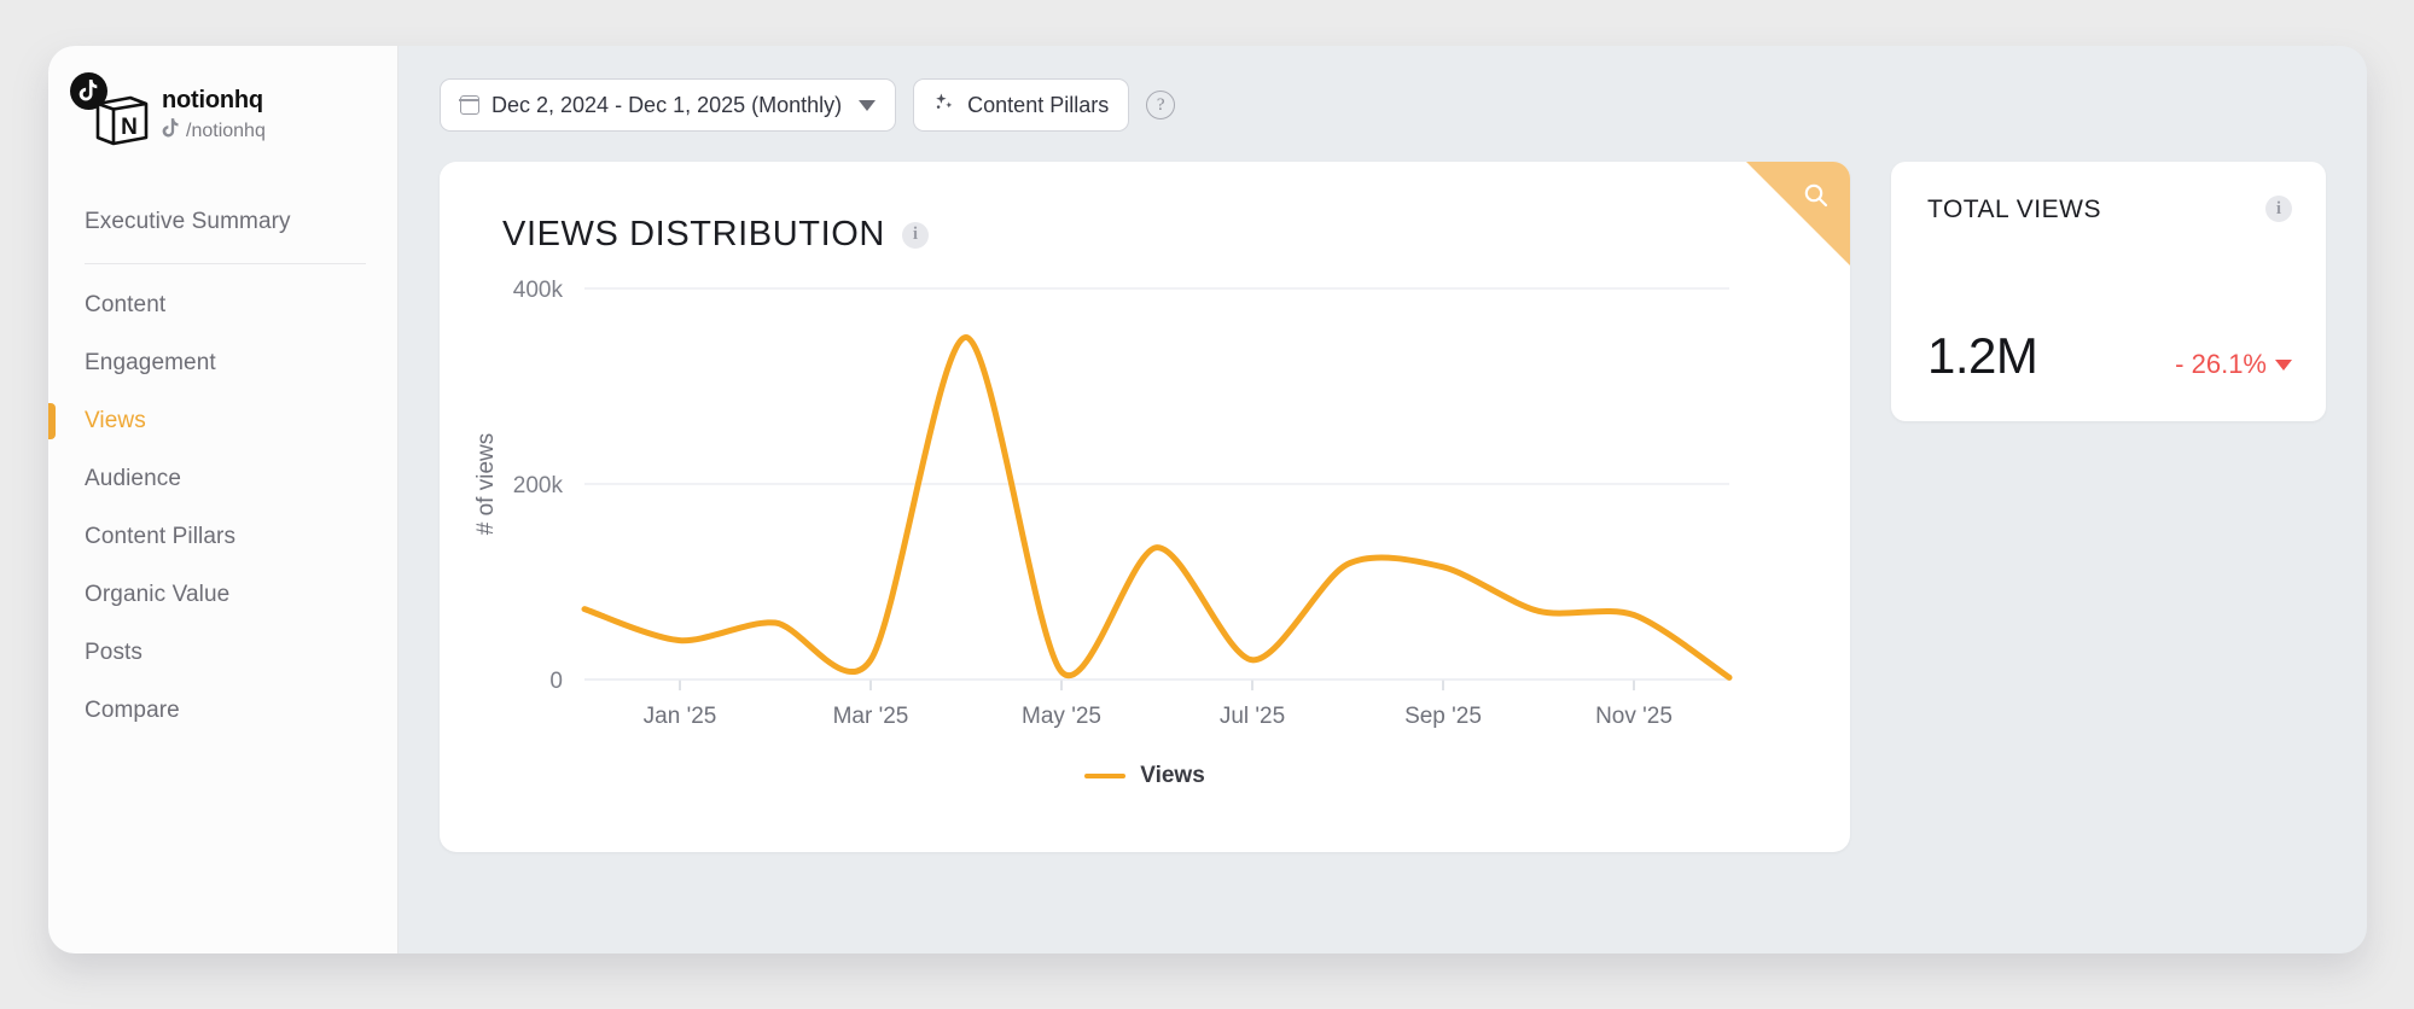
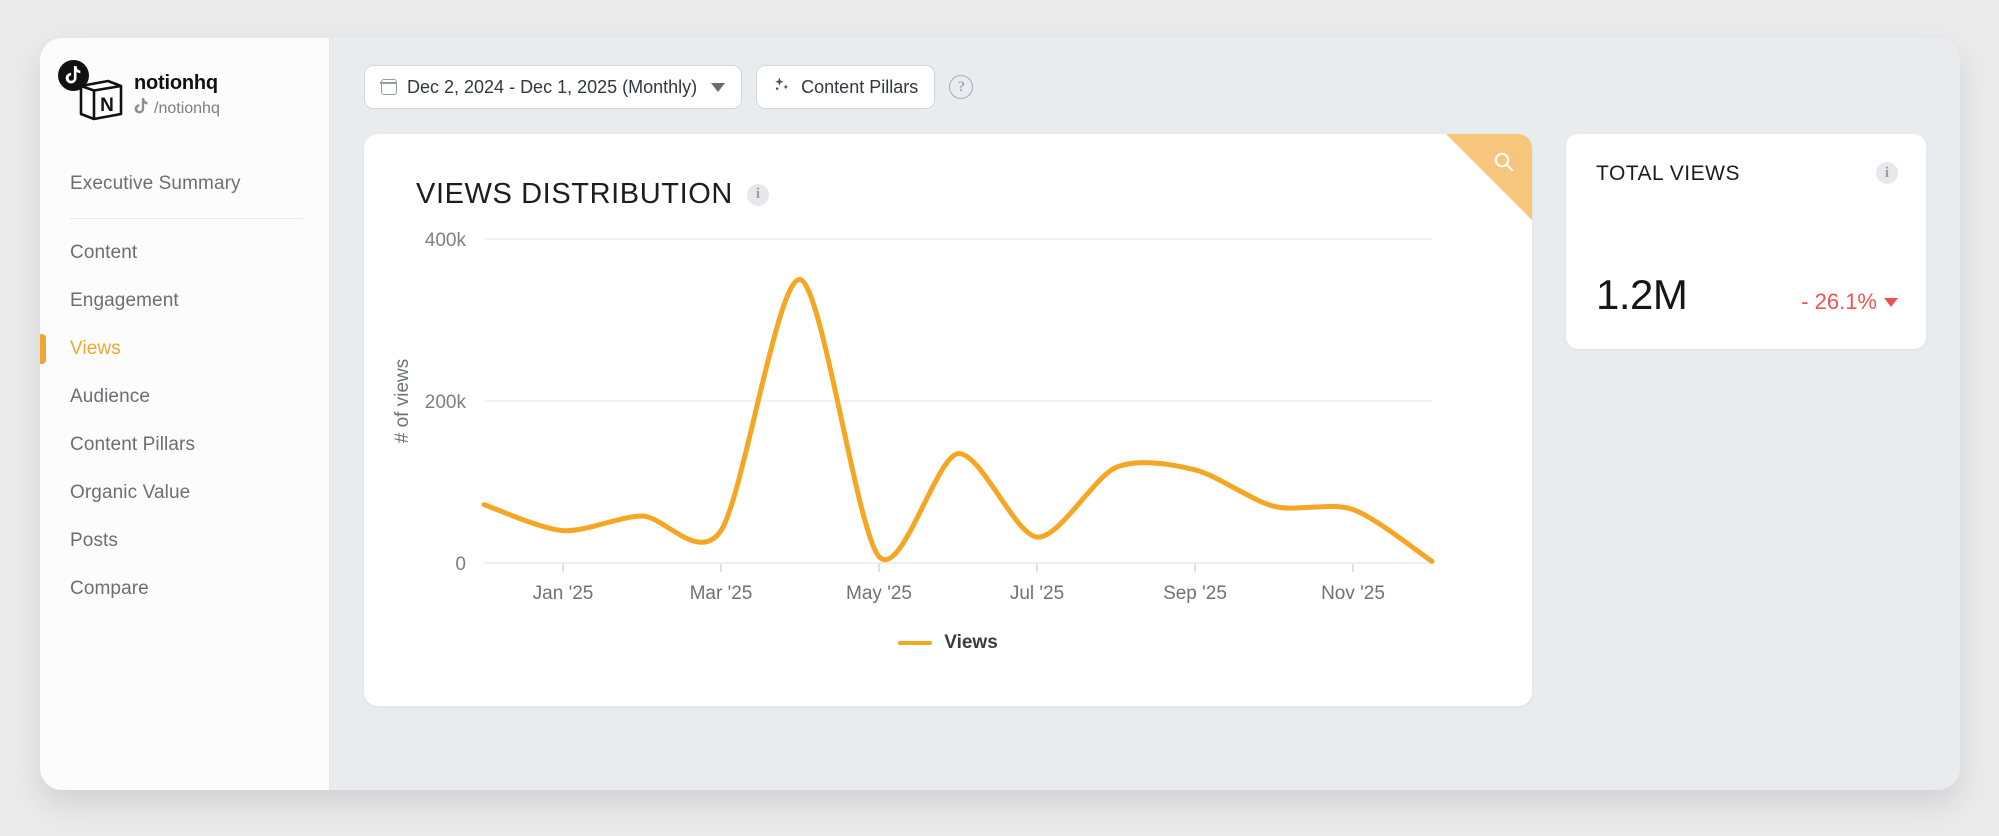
Mar '25: 20k -> 40k
Jul '25: 20k -> 30k
